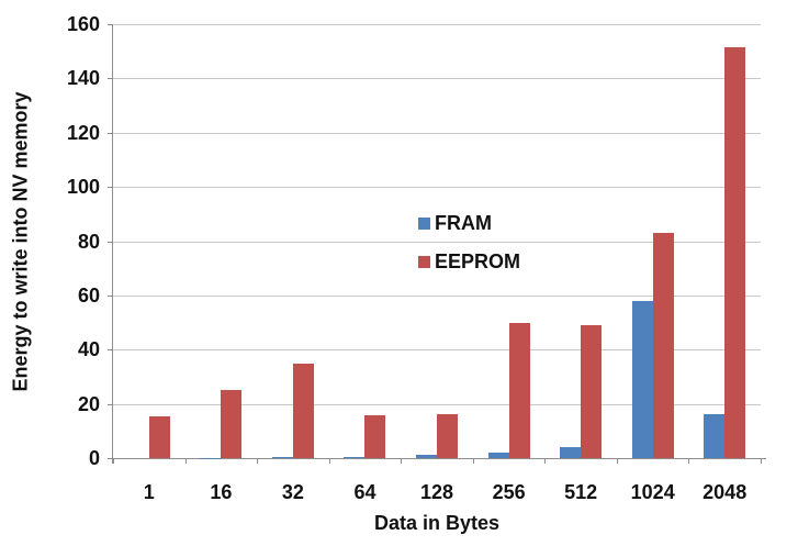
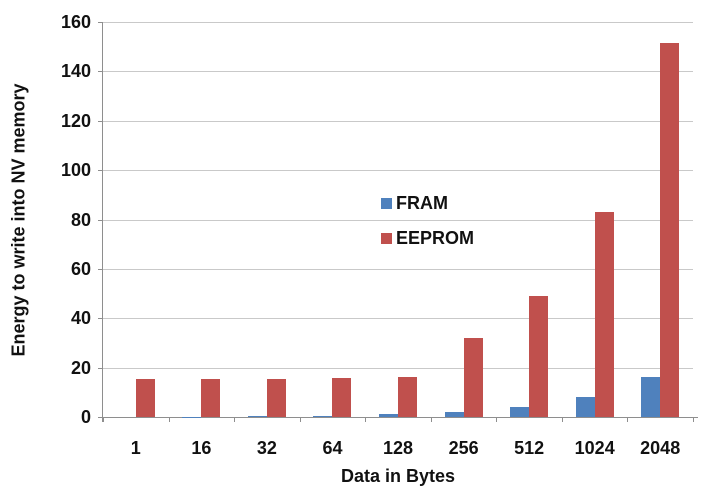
EEPROM/16: 25 -> 15
EEPROM/32: 35 -> 15
EEPROM/256: 50 -> 32
FRAM/1024: 58 -> 8
